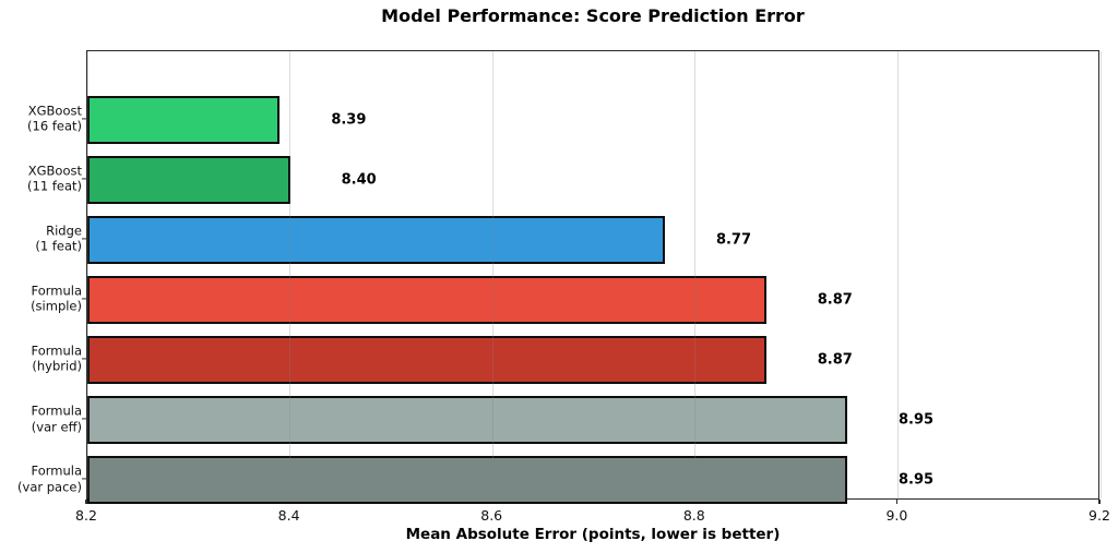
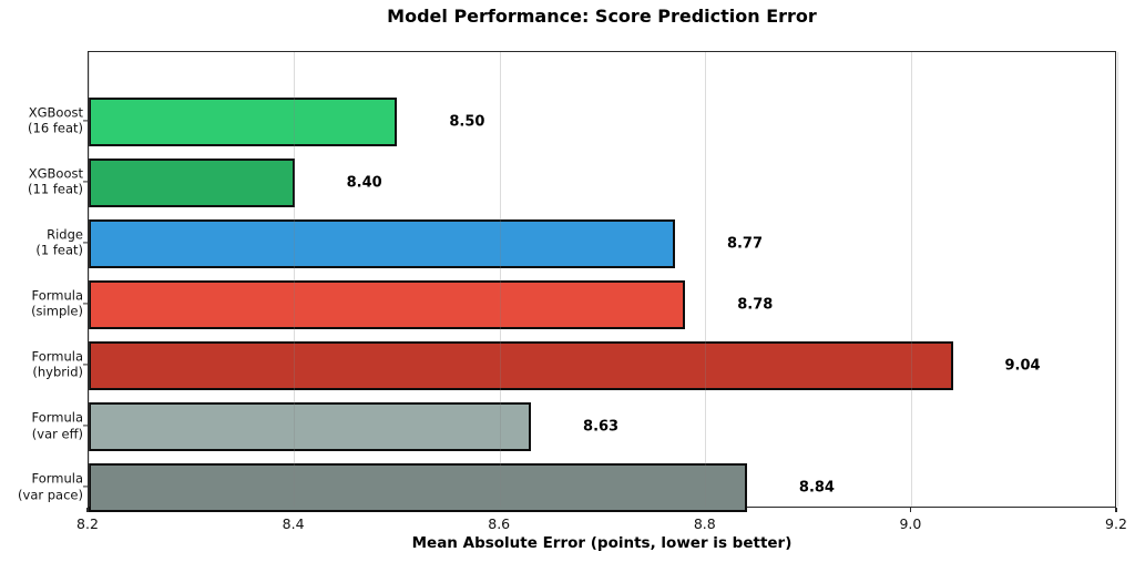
XGBoost (16 feat): 8.39 -> 8.50
Formula (simple): 8.87 -> 8.78
Formula (hybrid): 8.87 -> 9.04
Formula (var eff): 8.95 -> 8.63
Formula (var pace): 8.95 -> 8.84
